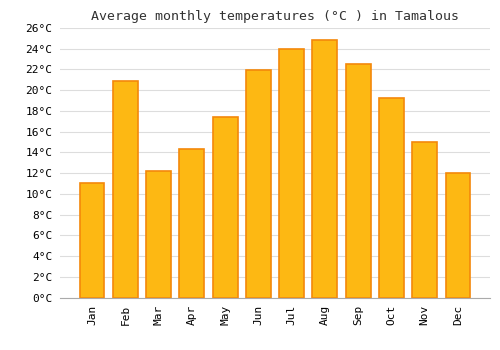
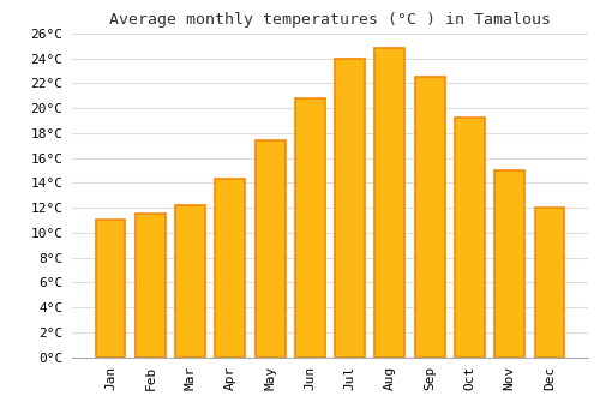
Feb: 20.9°C -> 11.5°C
Jun: 21.9°C -> 20.8°C
